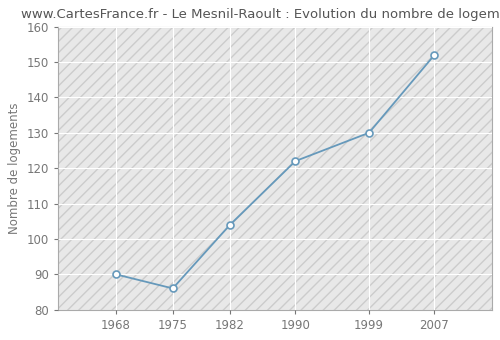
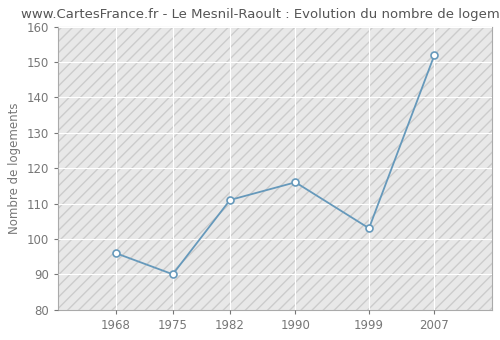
1968: 90 -> 96
1975: 86 -> 90
1982: 104 -> 111
1990: 122 -> 116
1999: 130 -> 103
